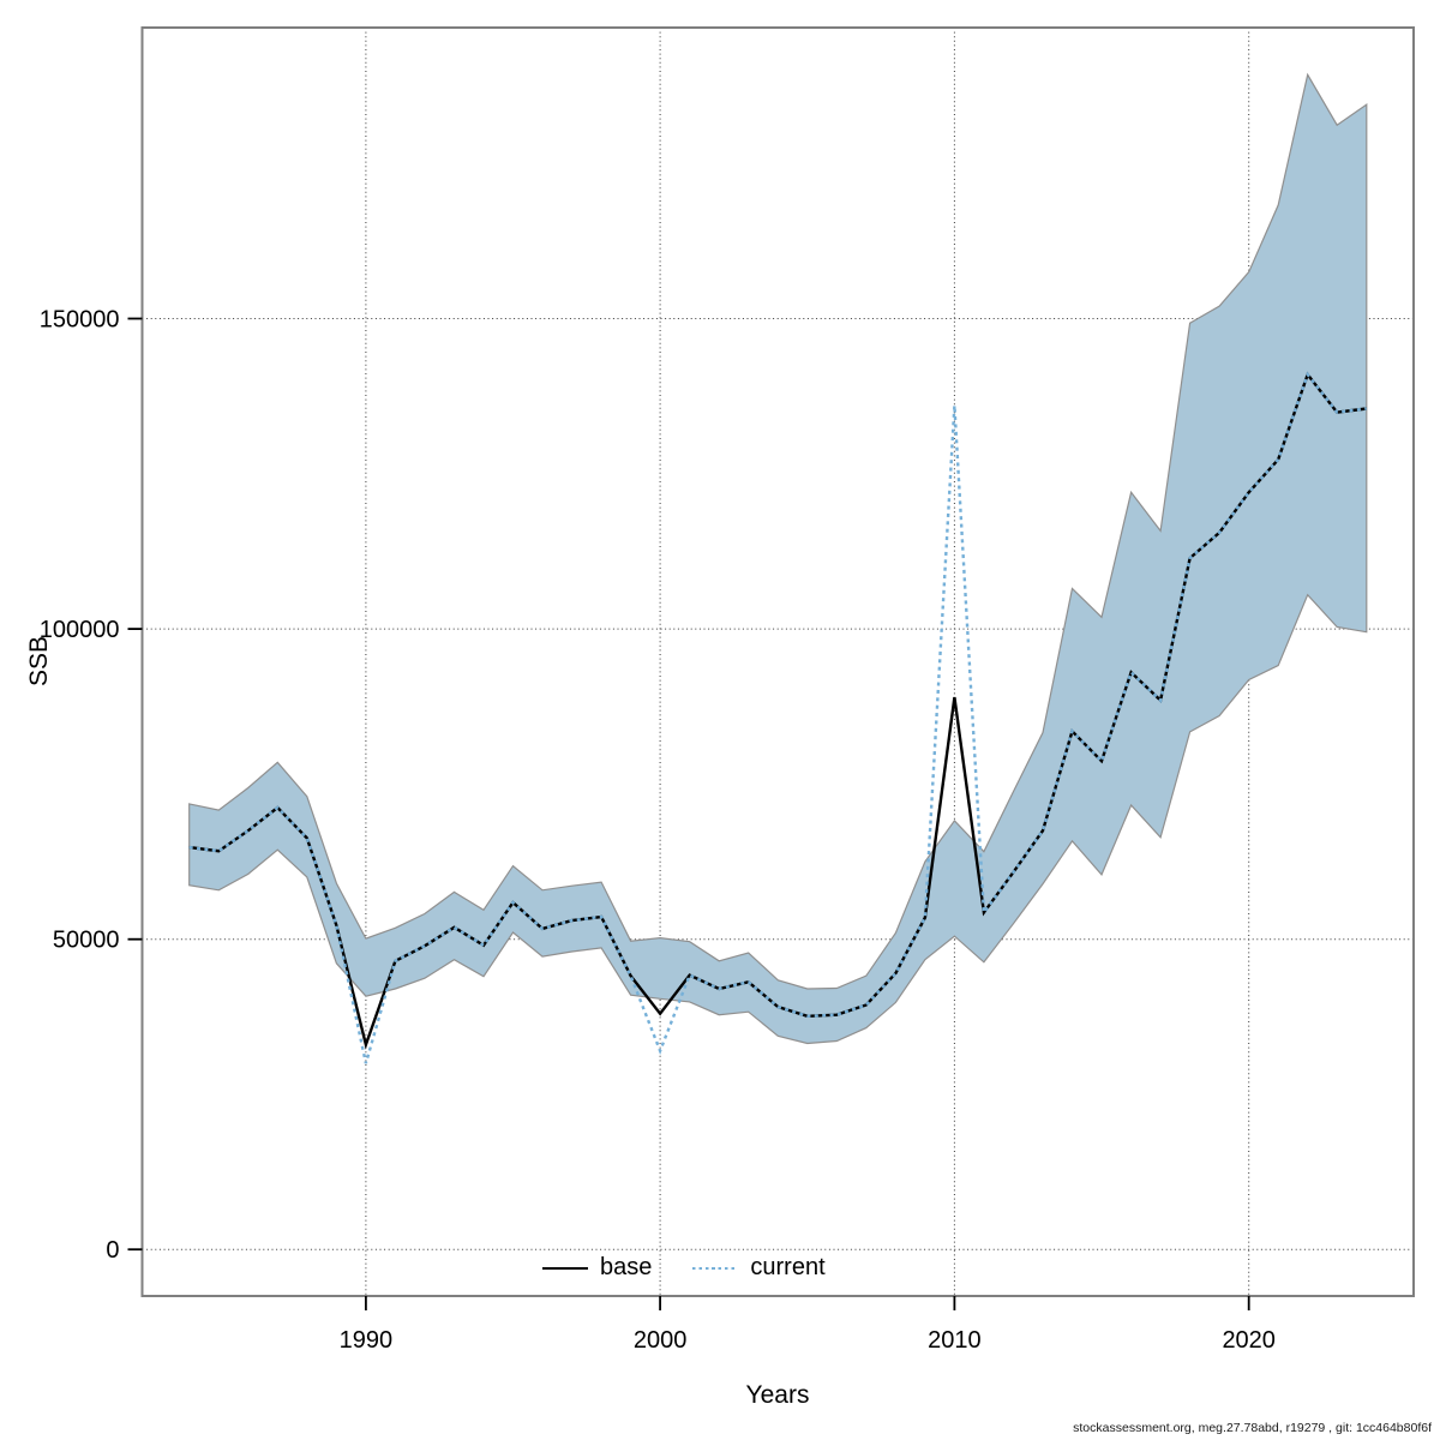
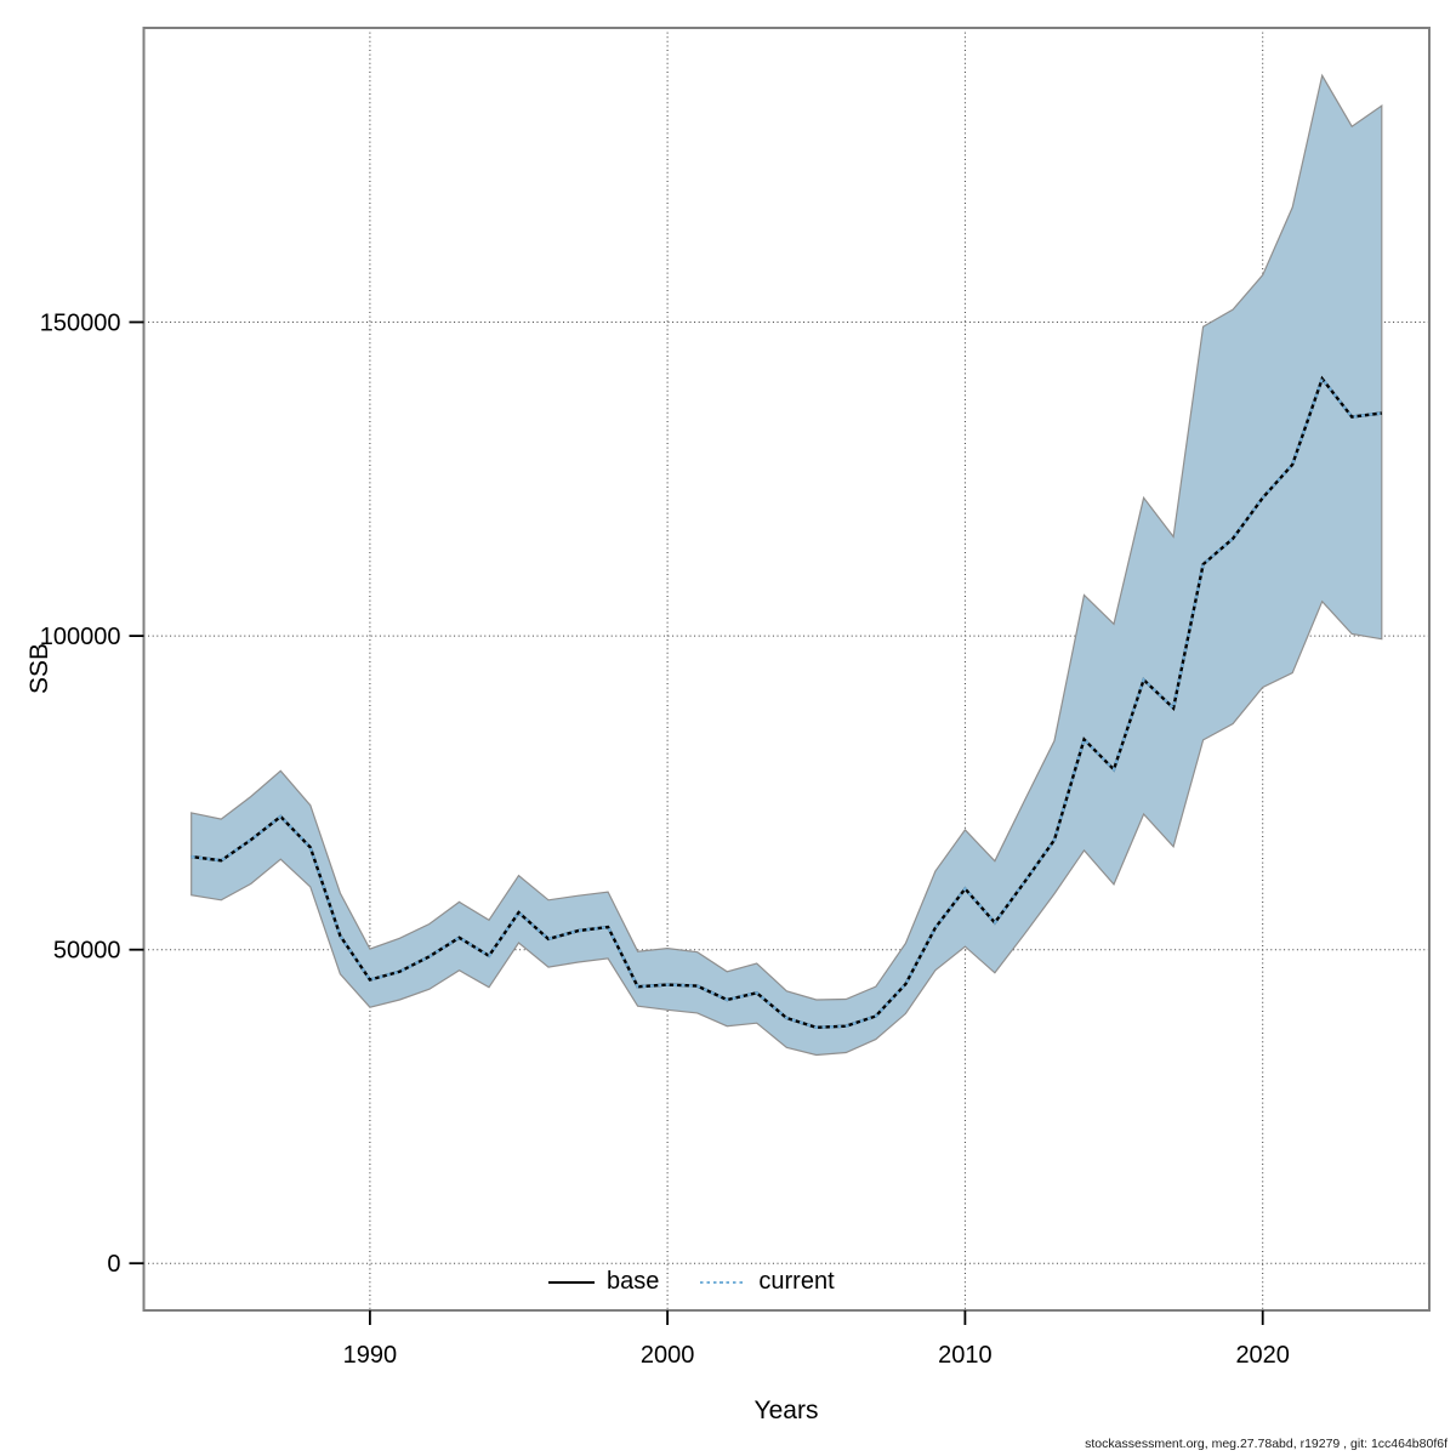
base/1990: 33000 -> 45000
current/1990: 30000 -> 45000
base/2000: 38000 -> 44000
current/2000: 32000 -> 44000
base/2010: 89000 -> 60000
current/2010: 136000 -> 60000
